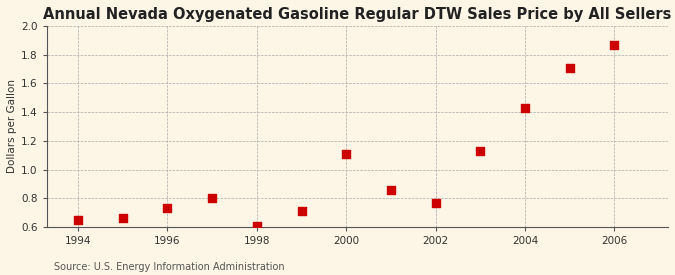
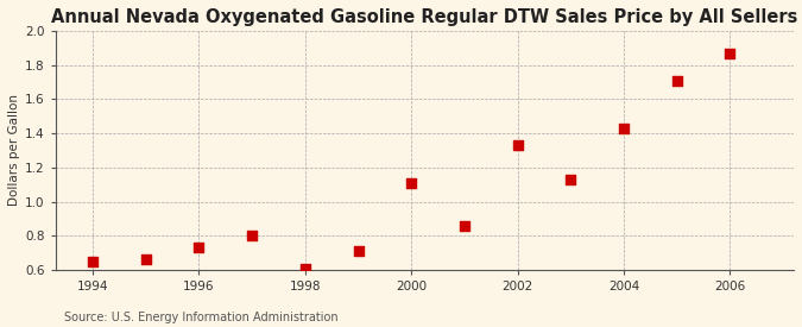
2002: 0.77 -> 1.33
